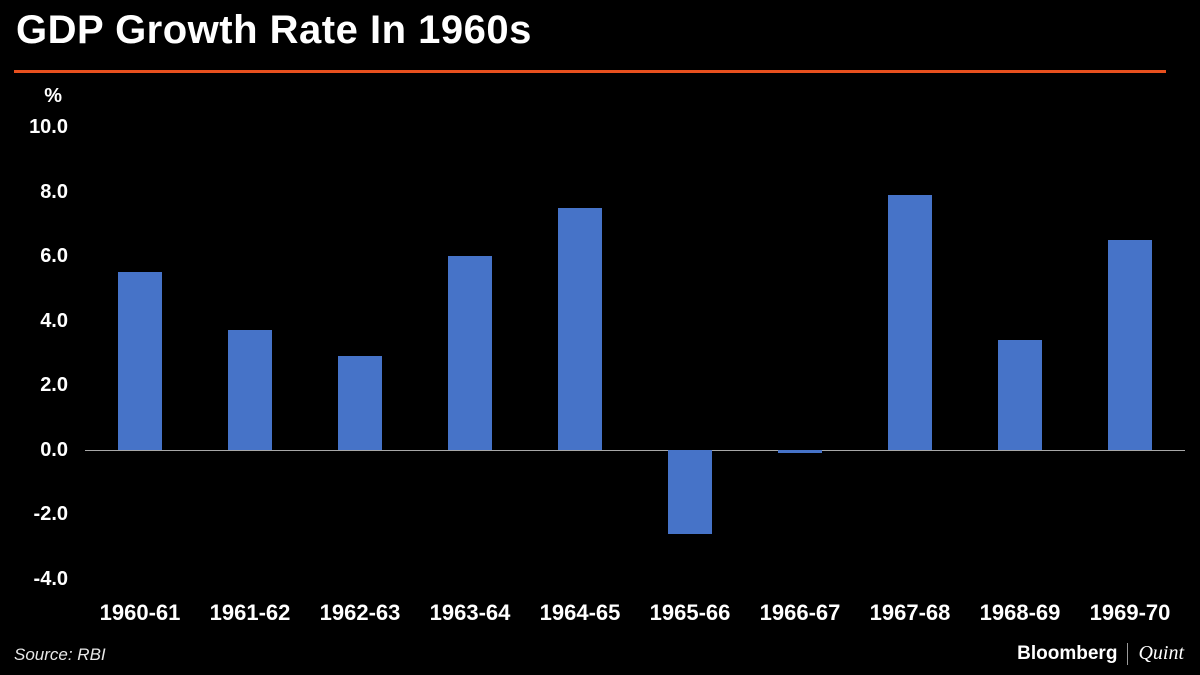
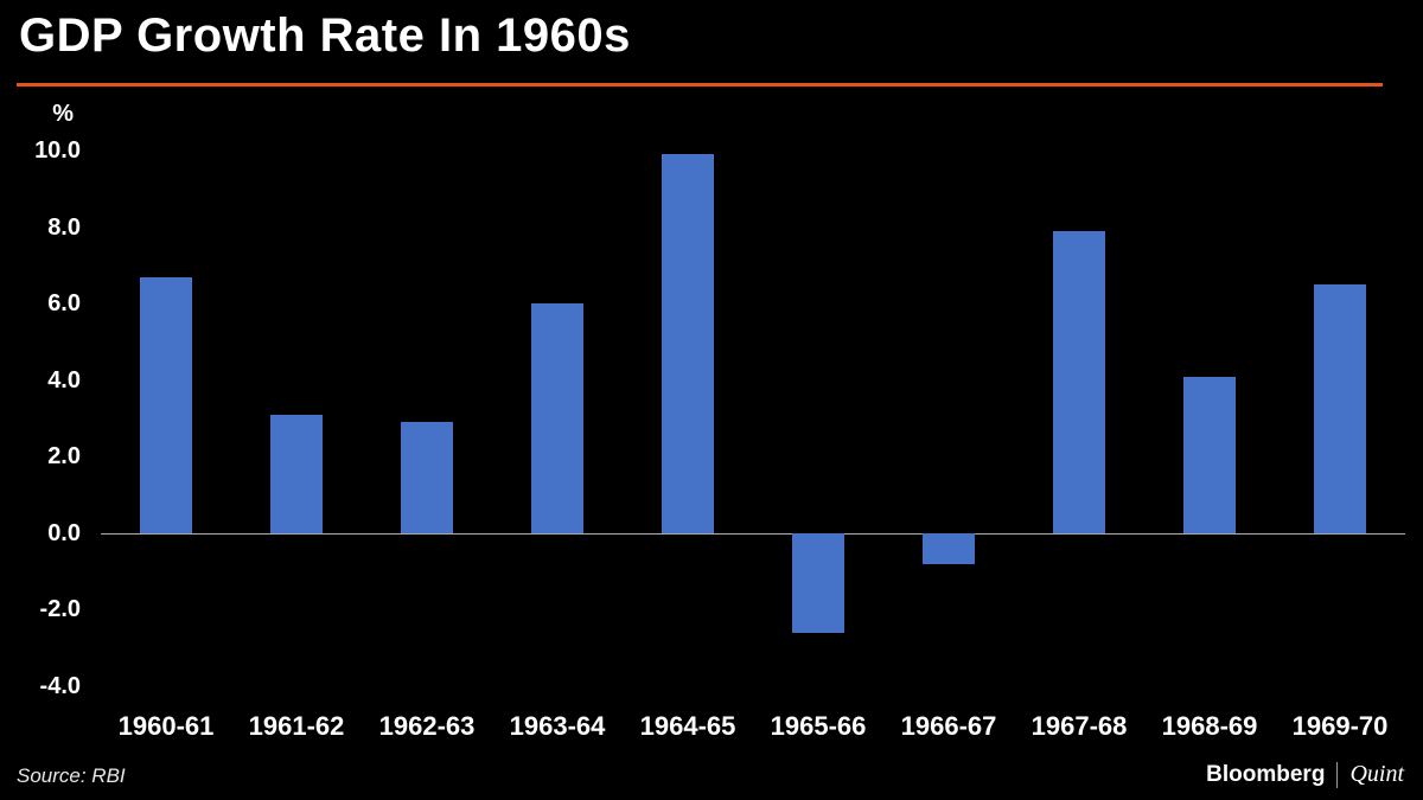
1960-61: 5.5 -> 6.7
1961-62: 3.7 -> 3.1
1964-65: 7.5 -> 9.9
1966-67: -0.1 -> -0.8
1968-69: 3.4 -> 4.1
